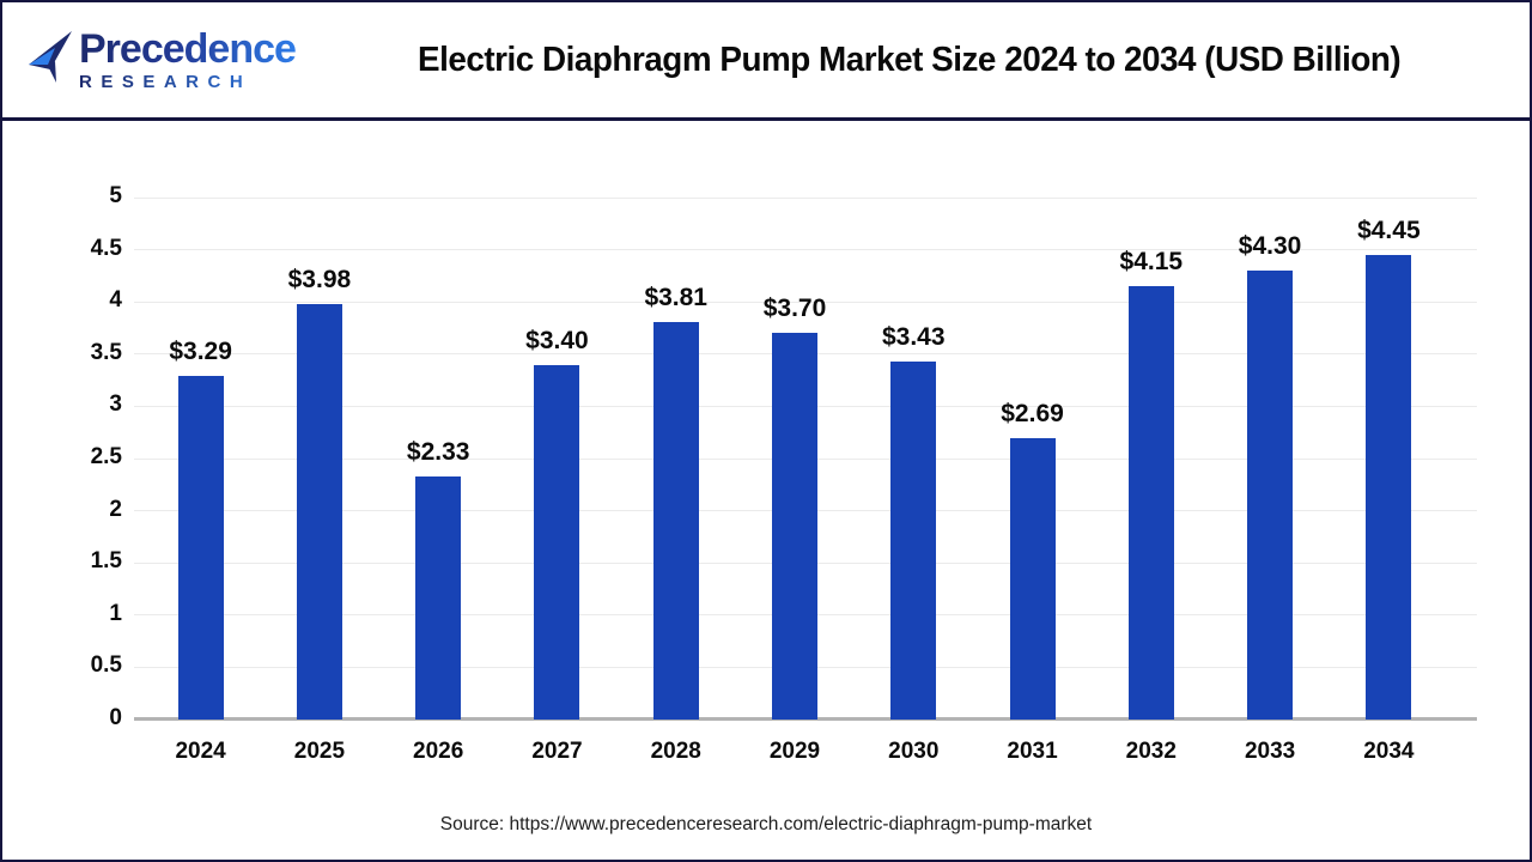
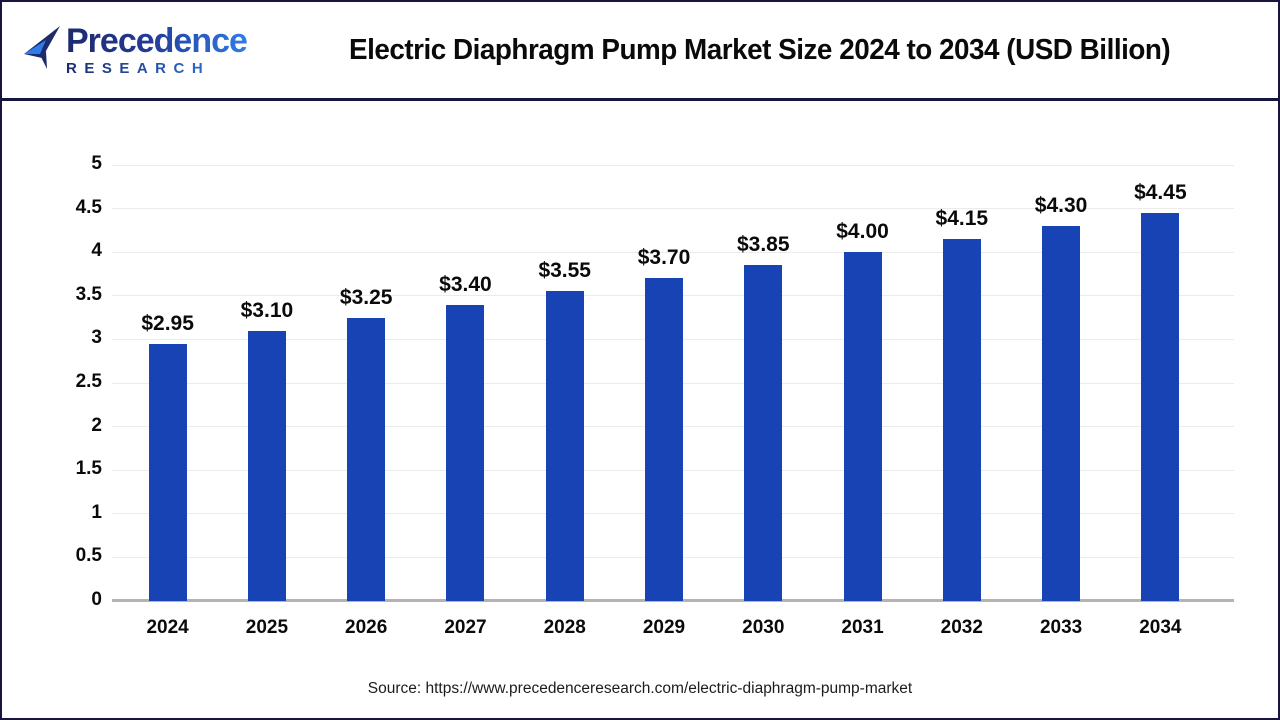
2024: $3.29 -> $2.95
2025: $3.98 -> $3.10
2026: $2.33 -> $3.25
2028: $3.81 -> $3.55
2030: $3.43 -> $3.85
2031: $2.69 -> $4.00
